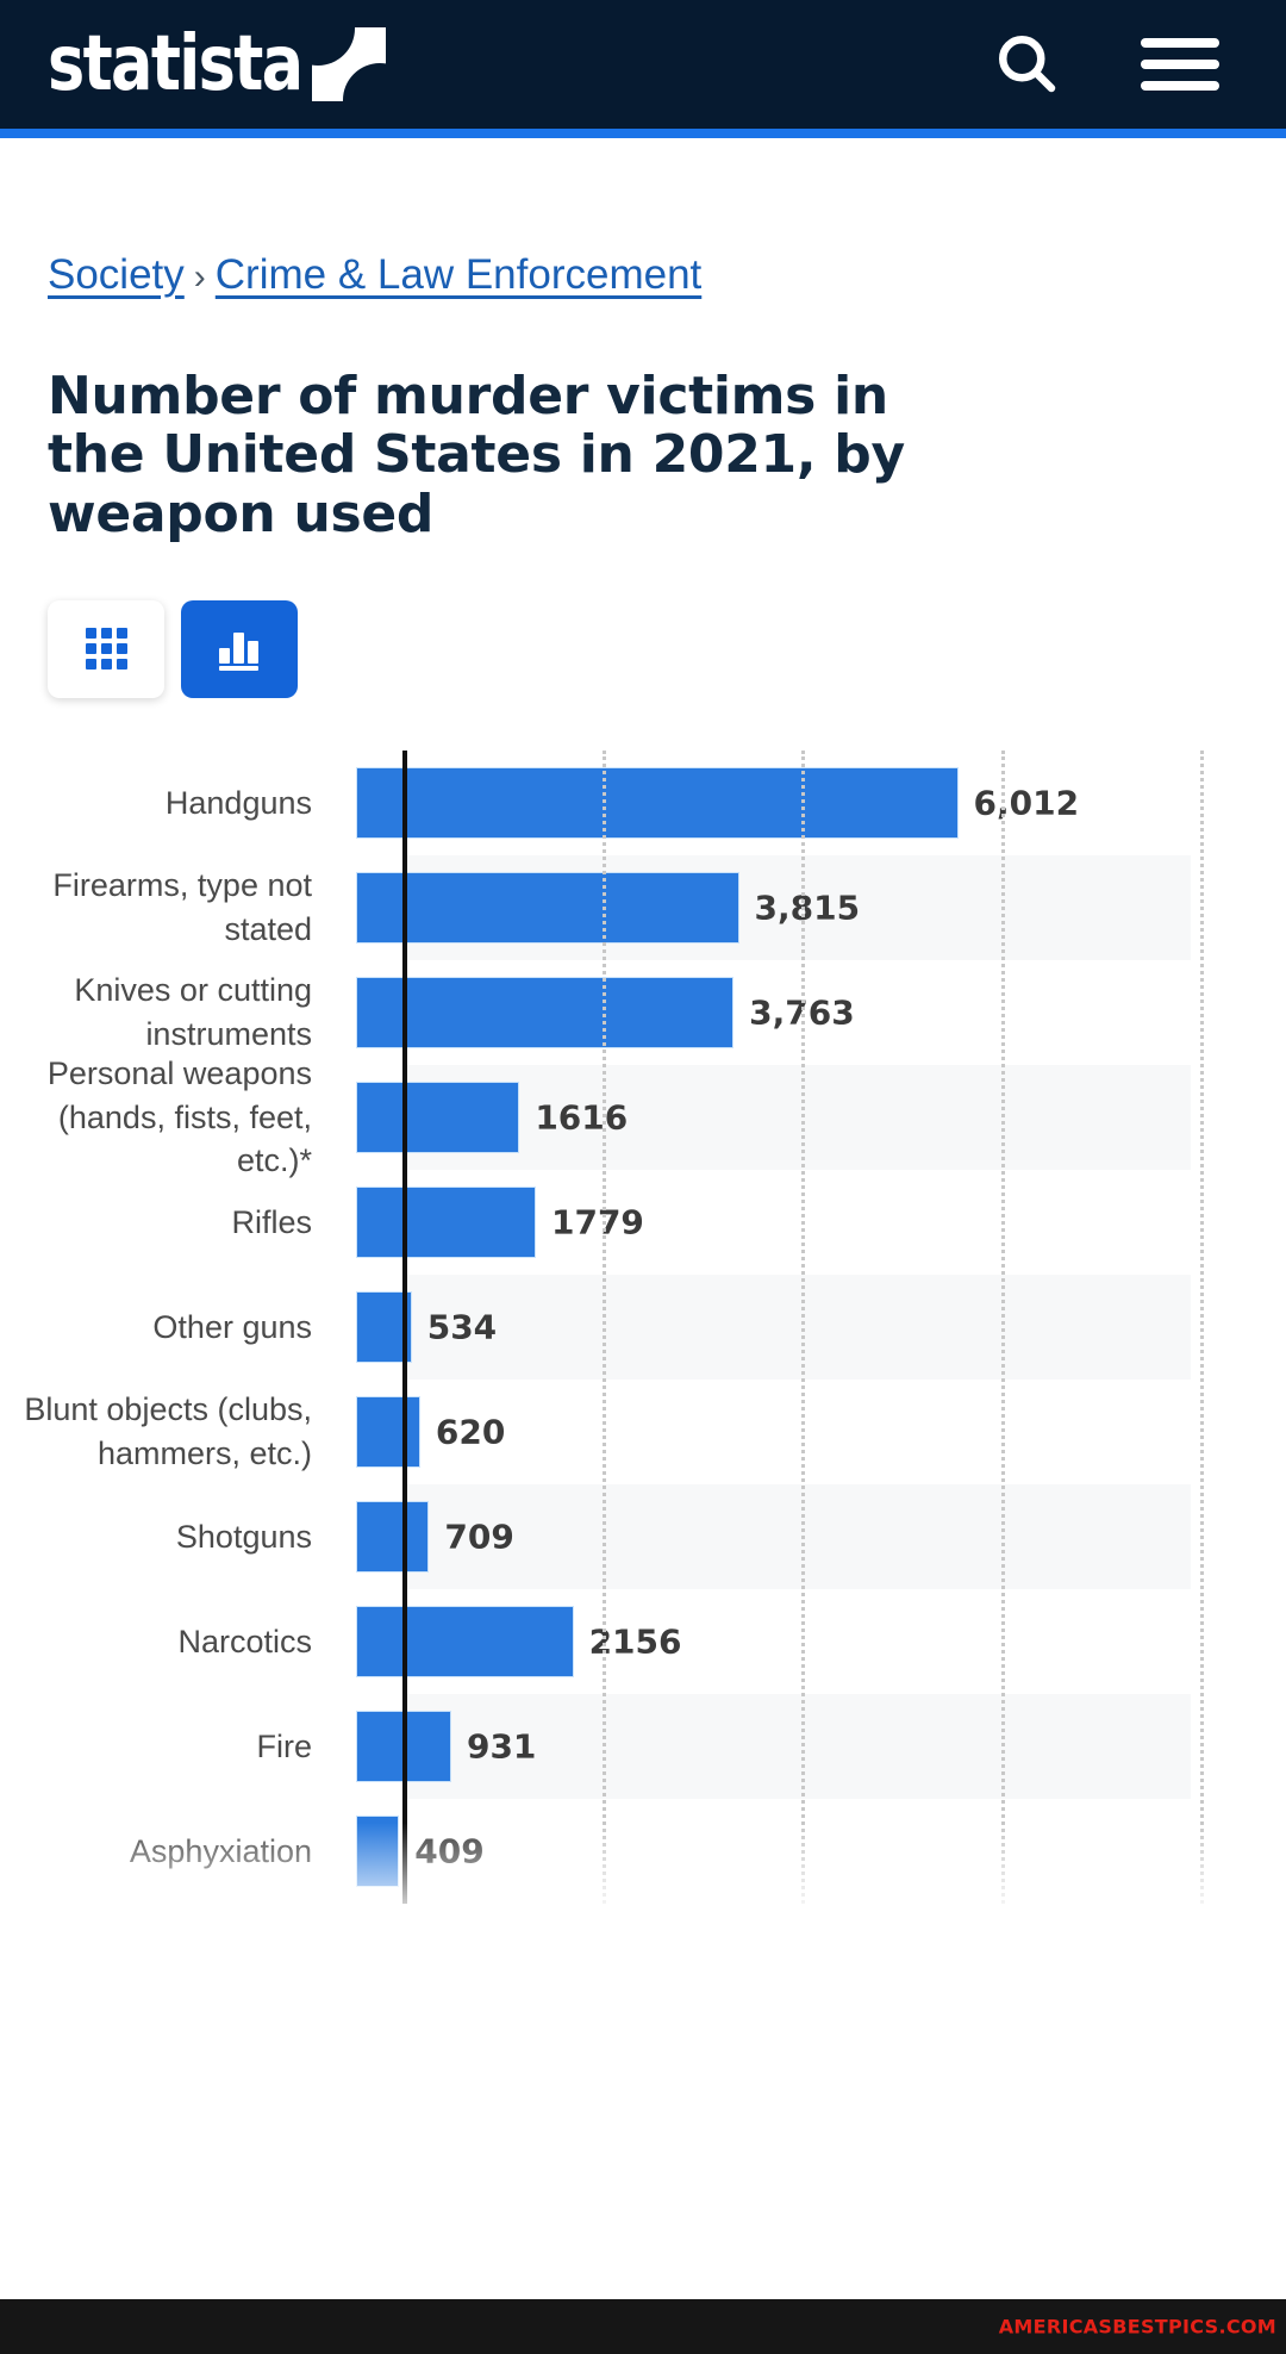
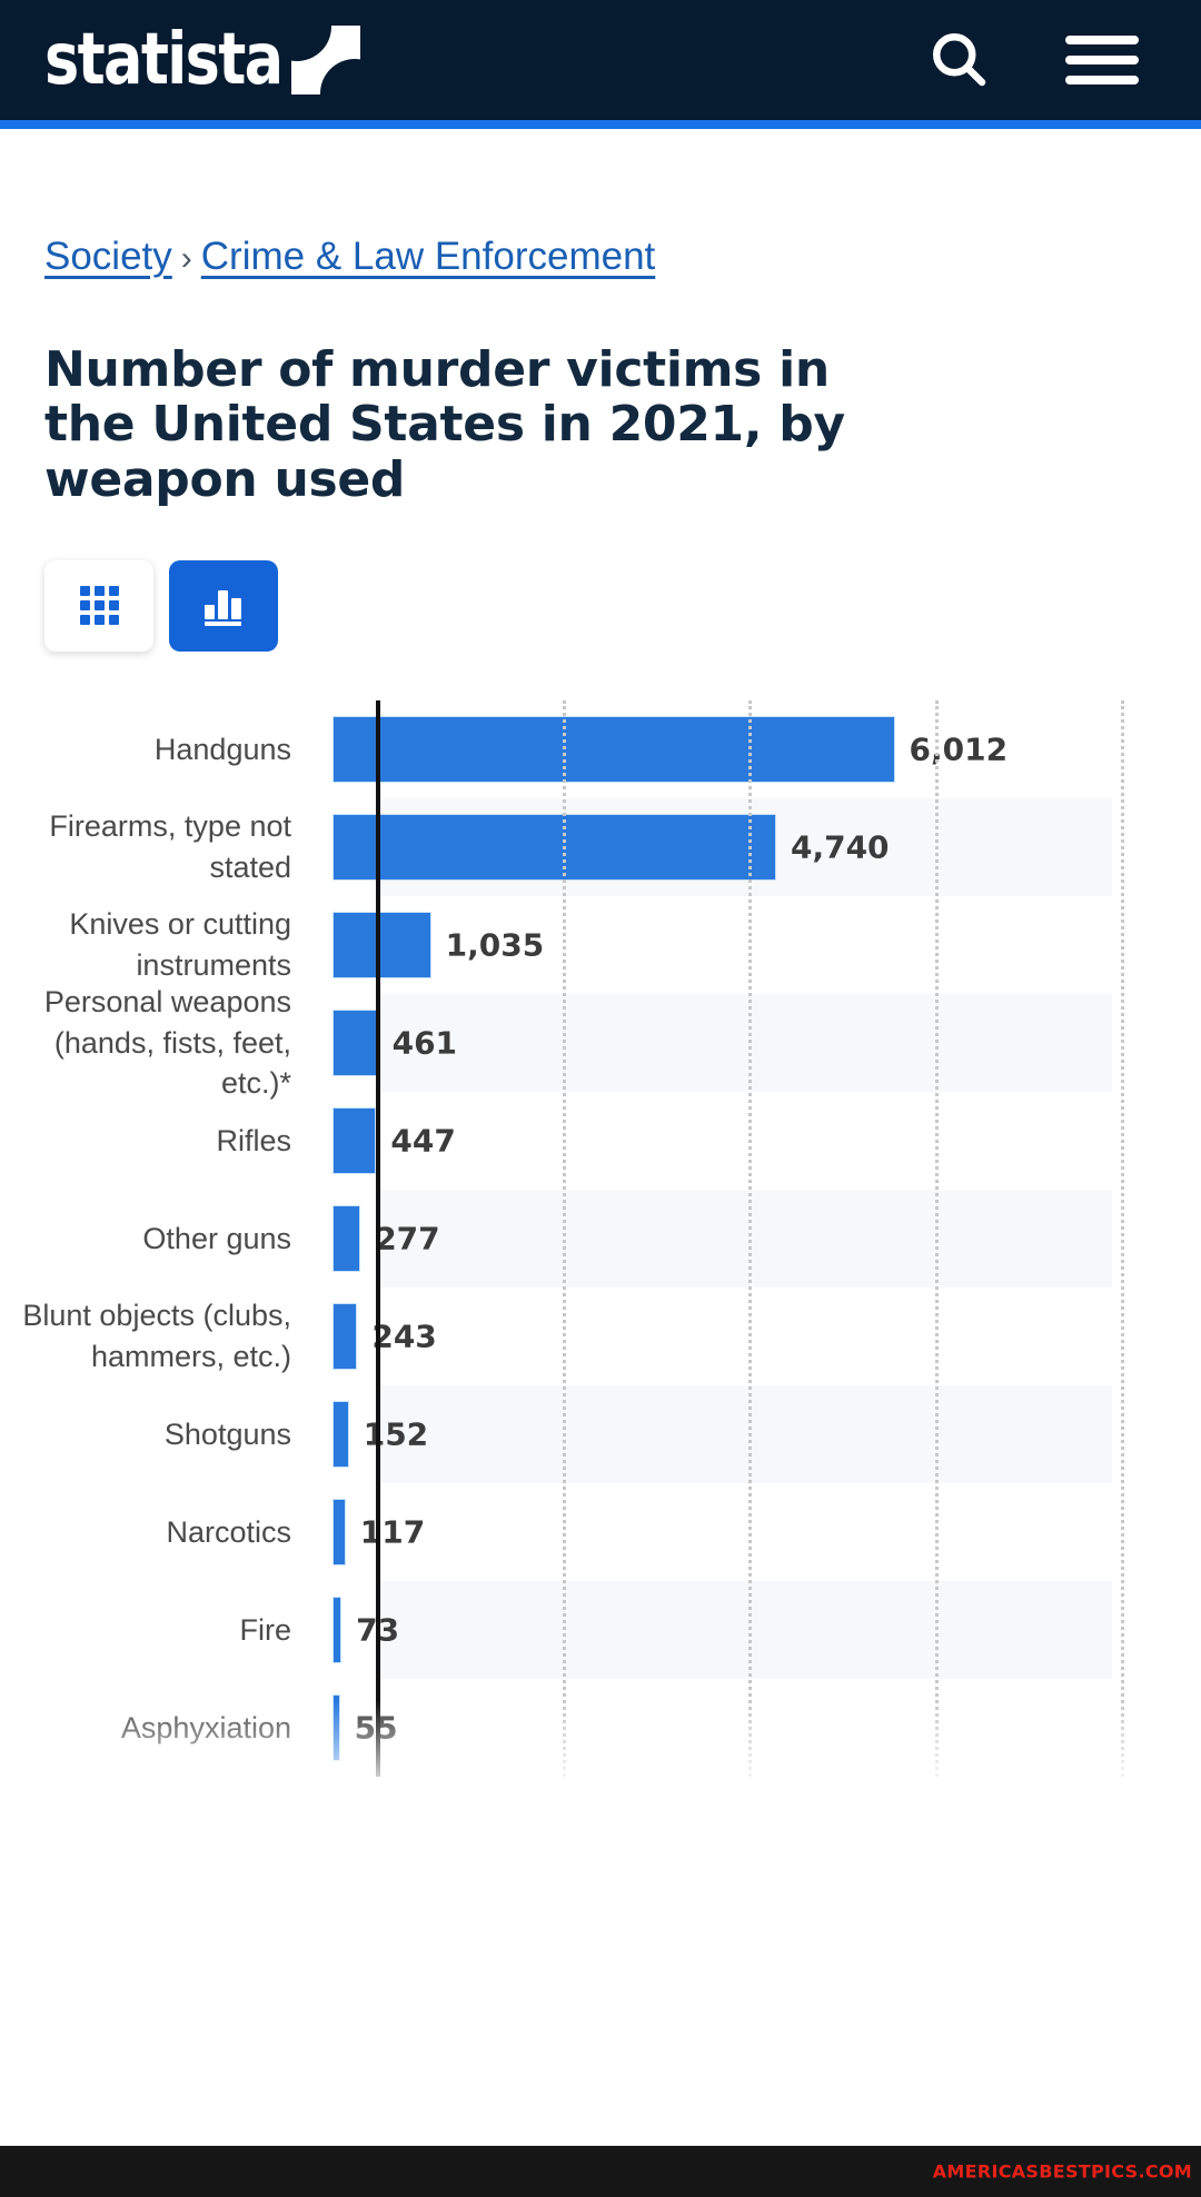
Firearms, type not stated: 3,815 -> 4,740
Knives or cutting instruments: 3,763 -> 1,035
Personal weapons (hands, fists, feet, etc.)*: 1616 -> 461
Rifles: 1779 -> 447
Other guns: 534 -> 277
Blunt objects (clubs, hammers, etc.): 620 -> 243
Shotguns: 709 -> 152
Narcotics: 2156 -> 117
Fire: 931 -> 73
Asphyxiation: 409 -> 55
